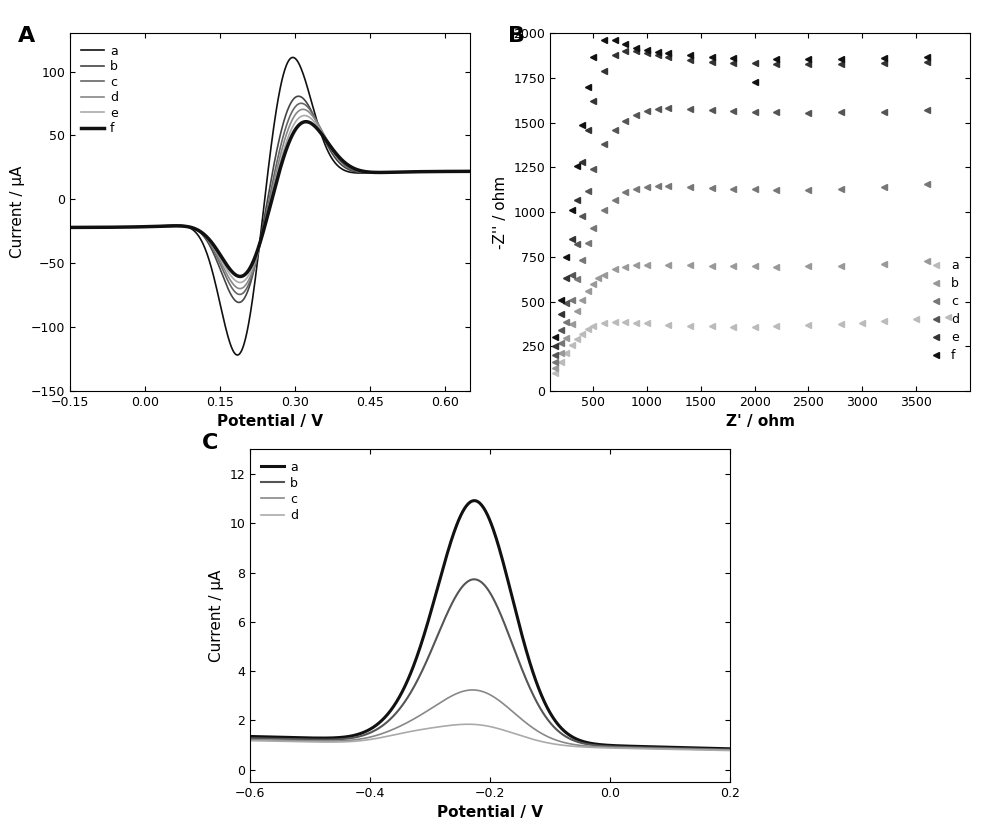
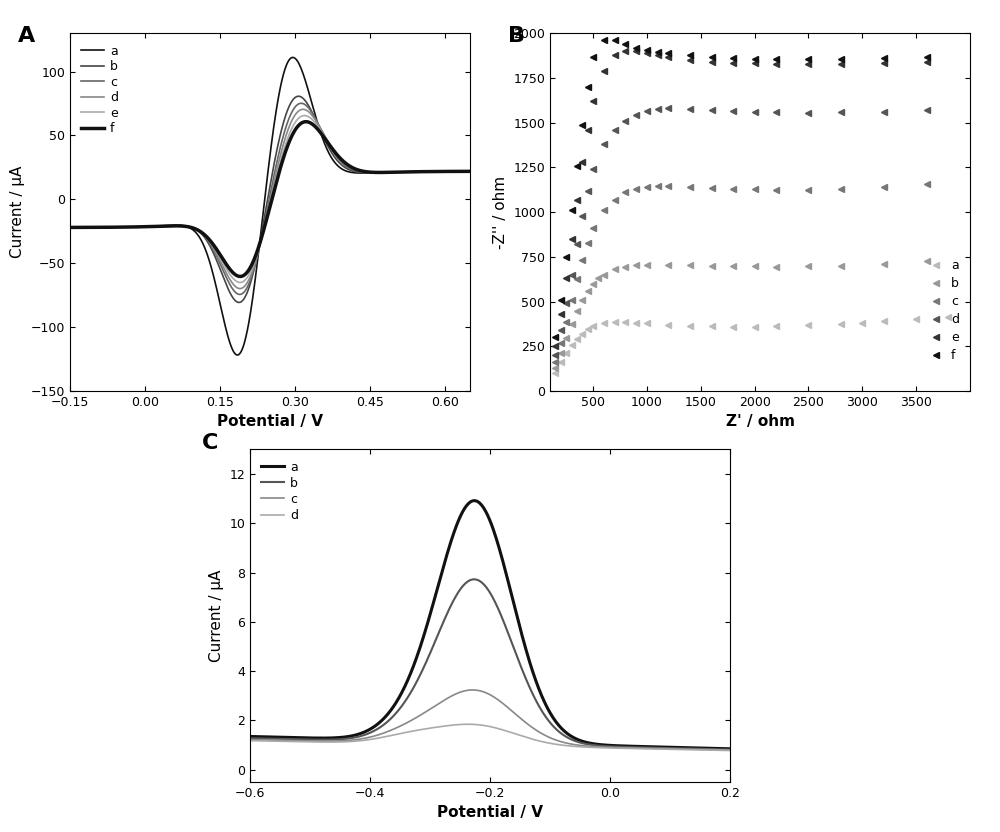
f/2000: 1730 -> 1860
